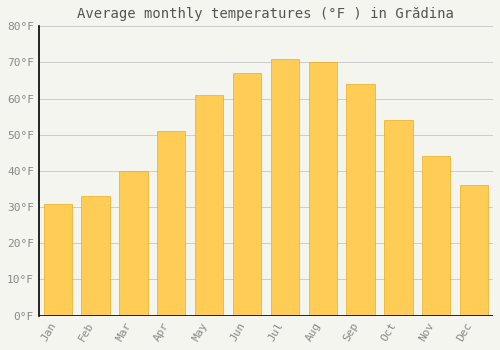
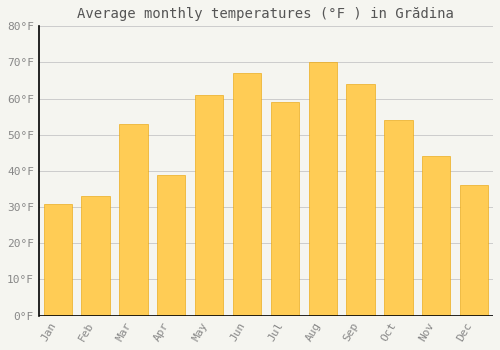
Mar: 40°F -> 53°F
Apr: 51°F -> 39°F
Jul: 71°F -> 59°F
